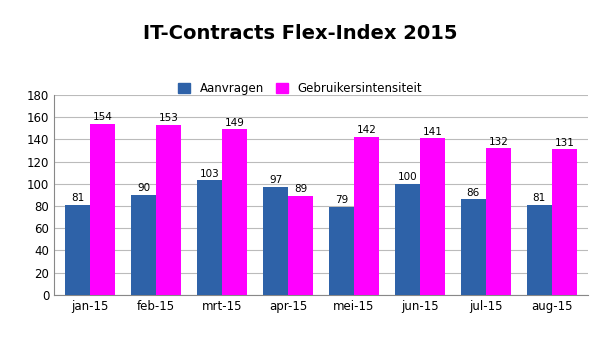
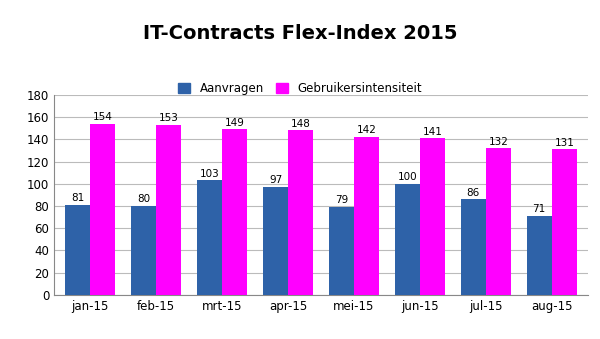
Aanvragen/feb-15: 90 -> 80
Gebruikersintensiteit/apr-15: 89 -> 148
Aanvragen/aug-15: 81 -> 71
